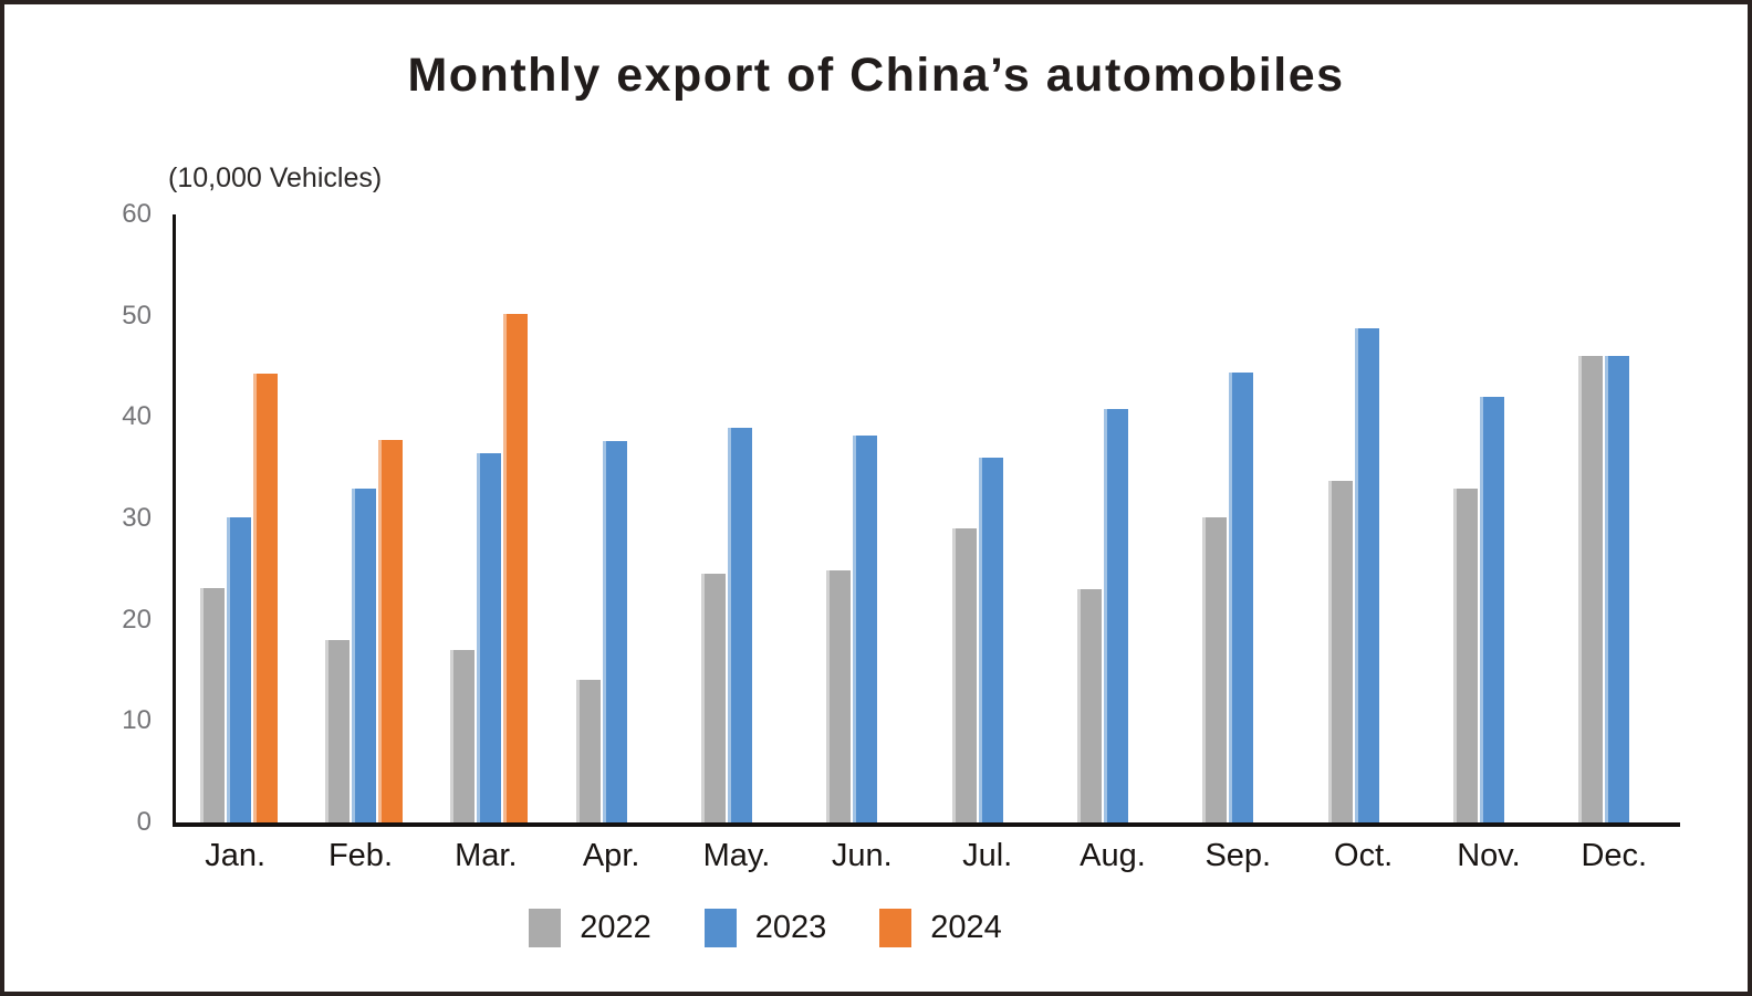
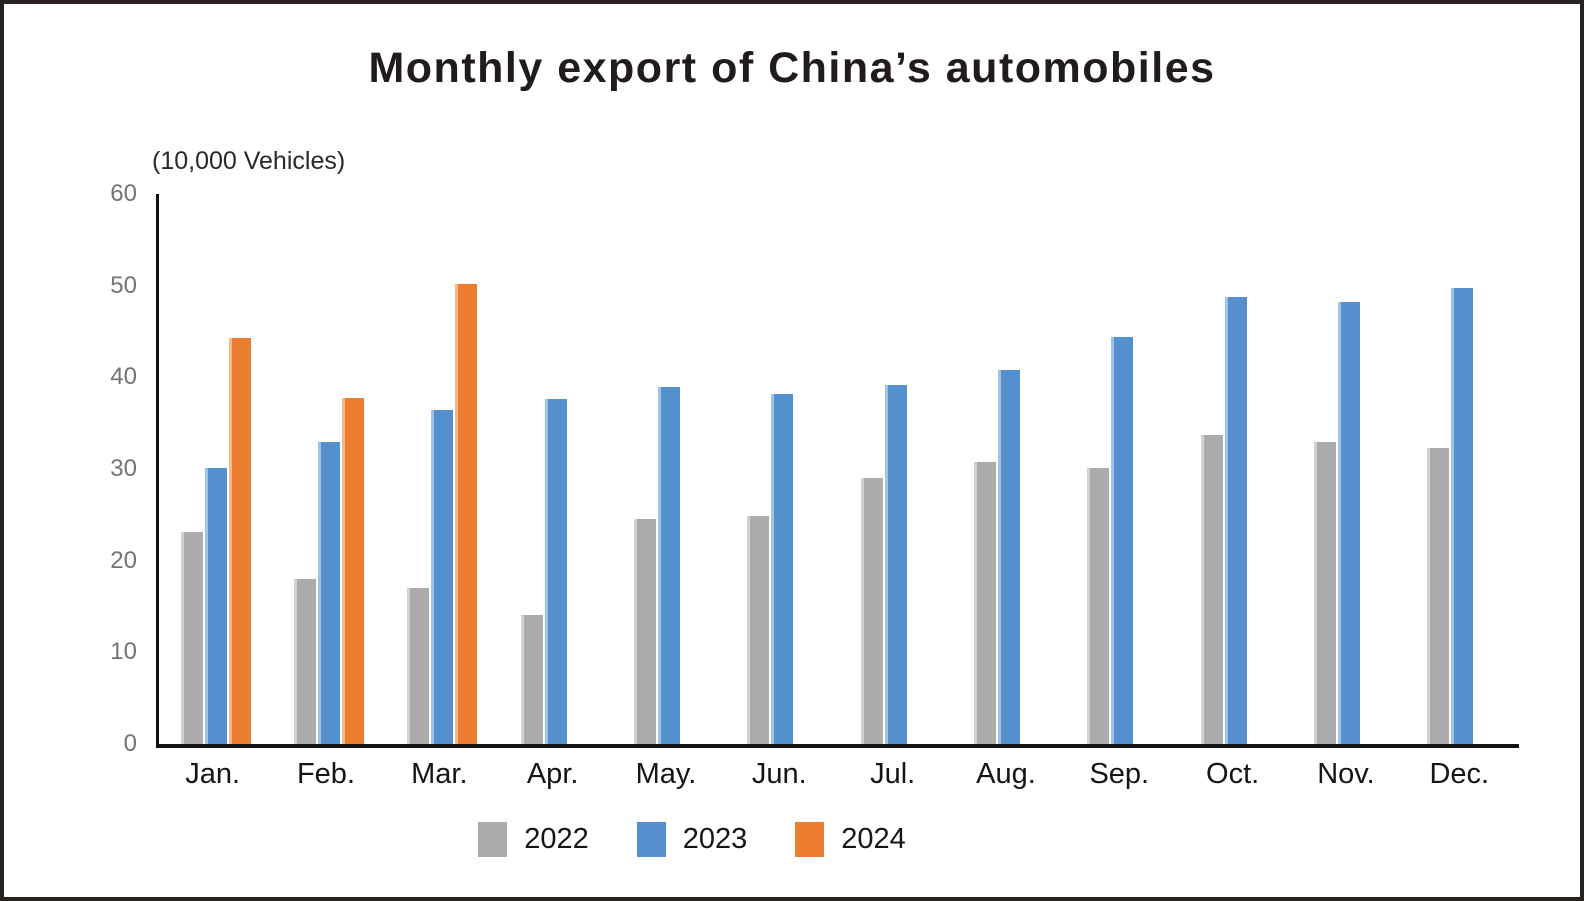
2023/Jul.: 36 -> 39
2022/Aug.: 23 -> 31
2023/Nov.: 42 -> 48
2022/Dec.: 46 -> 32
2023/Dec.: 46 -> 50
